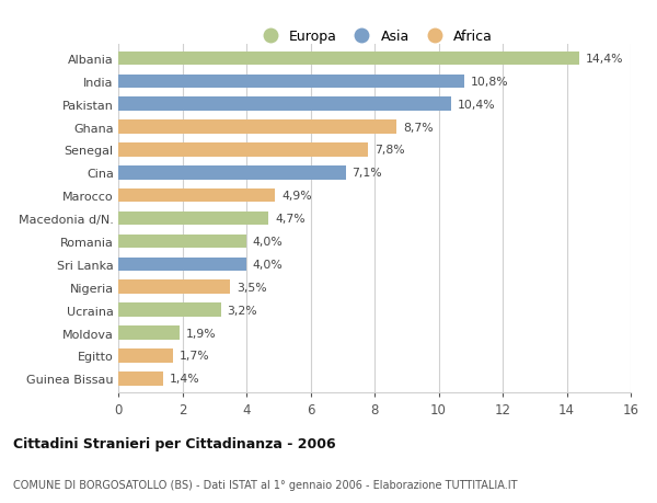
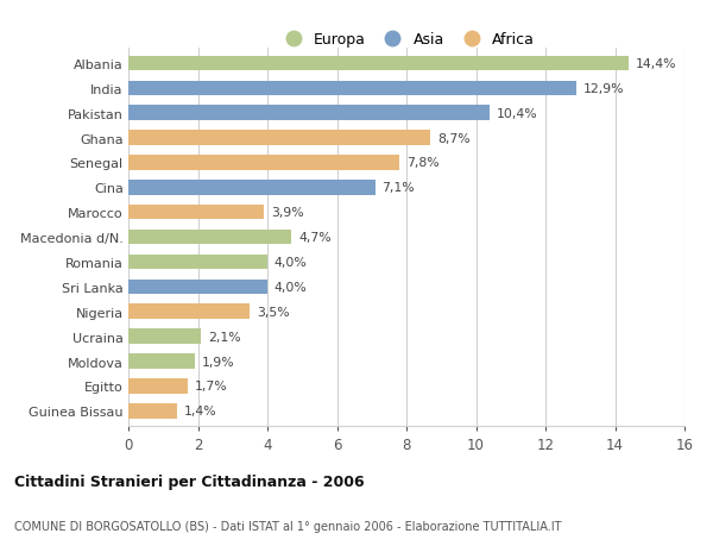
India: 10,8% -> 12,9%
Marocco: 4,9% -> 3,9%
Ucraina: 3,2% -> 2,1%
